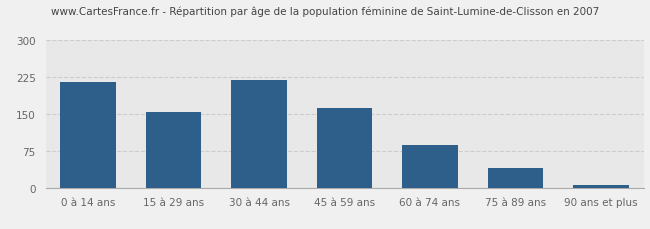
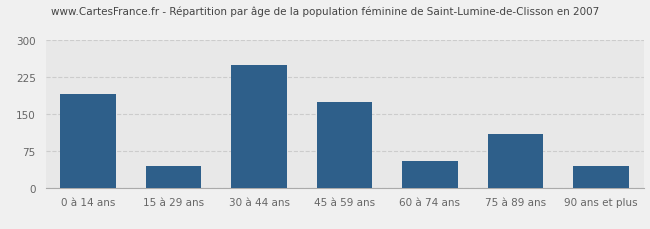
0 à 14 ans: 215 -> 190
15 à 29 ans: 155 -> 45
30 à 44 ans: 220 -> 250
45 à 59 ans: 163 -> 175
60 à 74 ans: 87 -> 55
75 à 89 ans: 40 -> 110
90 ans et plus: 5 -> 45
